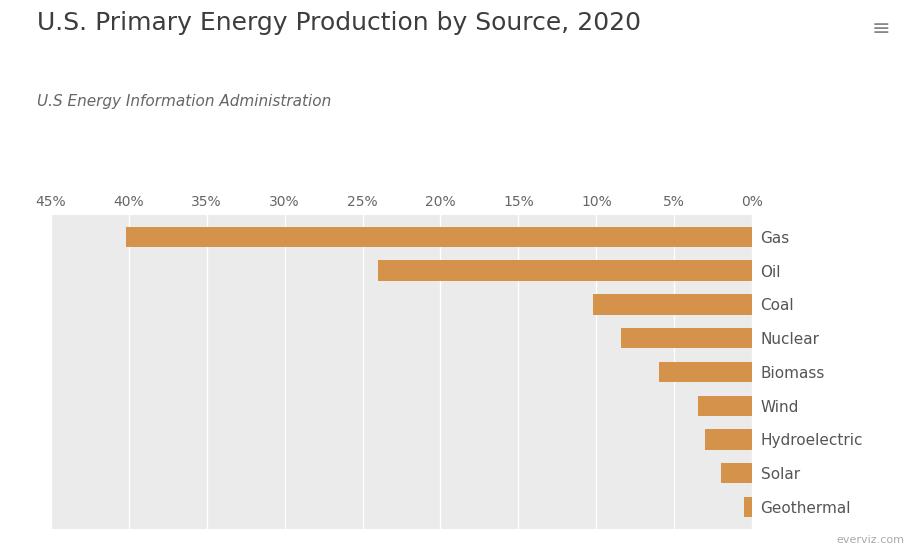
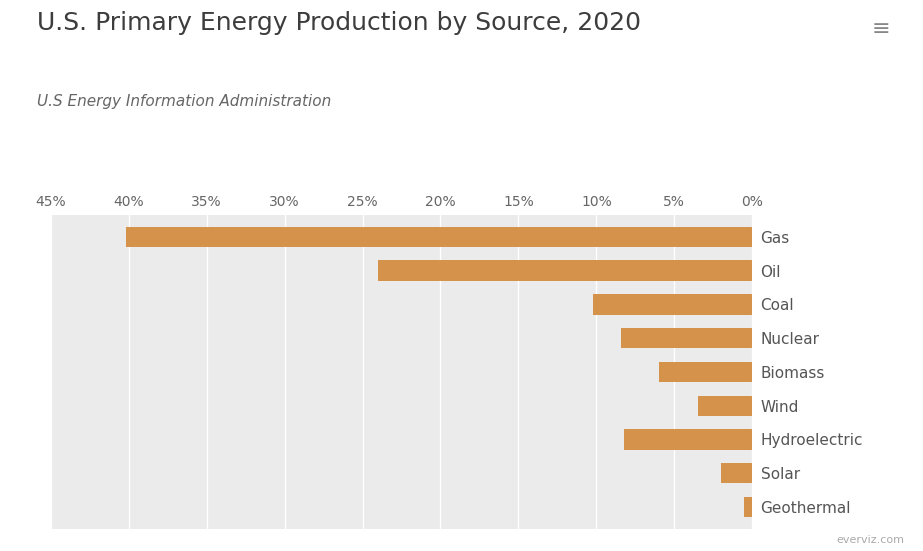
Hydroelectric: 3.0% -> 8.2%
